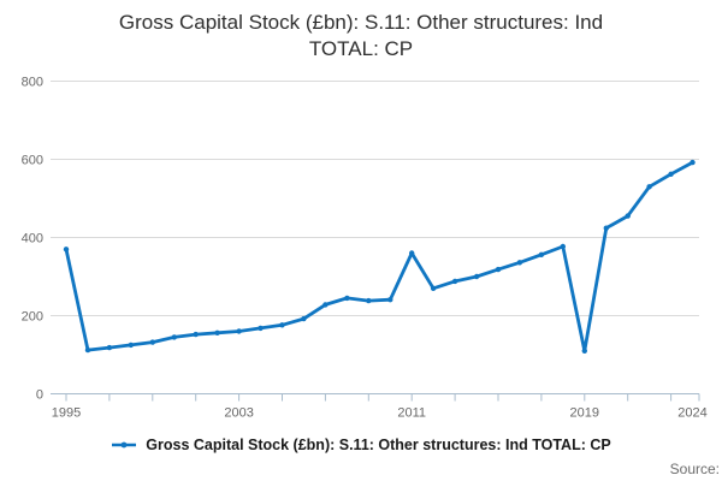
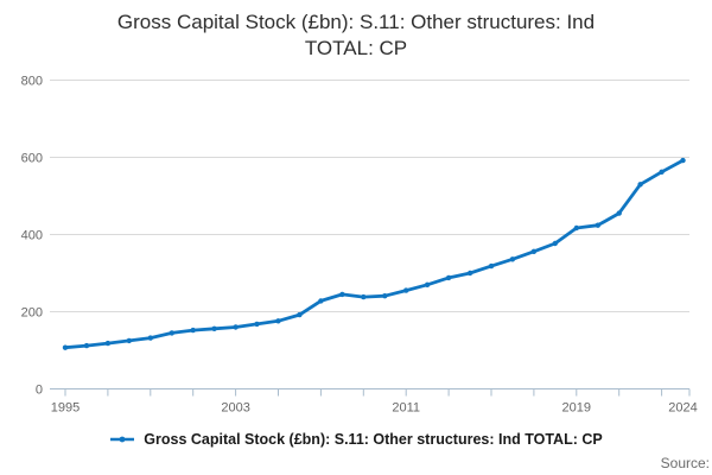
1995: 370 -> 110
2011: 360 -> 260
2019: 110 -> 420
